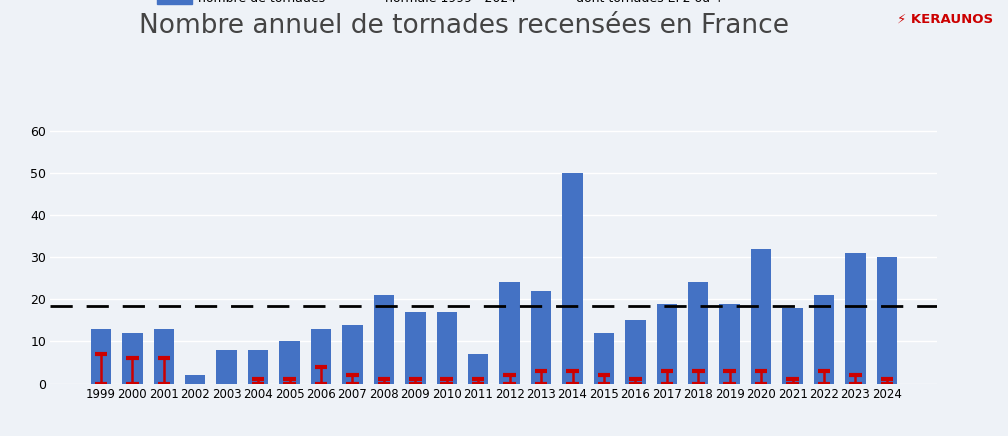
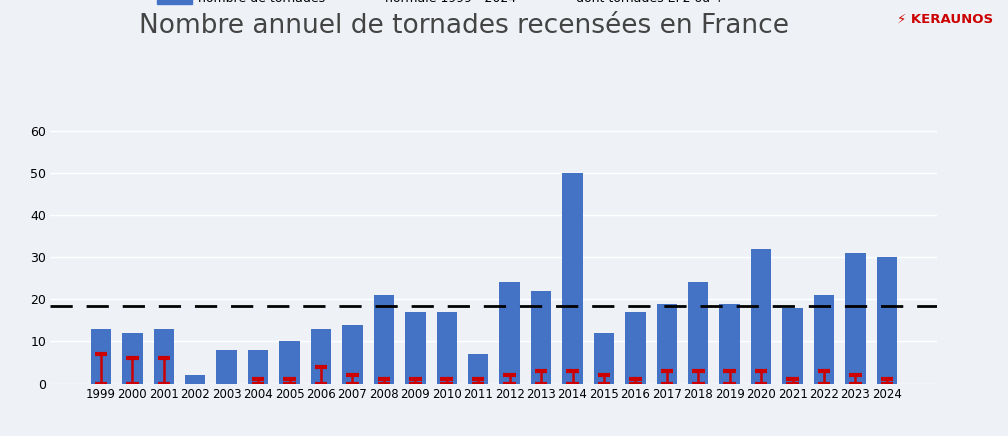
2016: 15 -> 17
